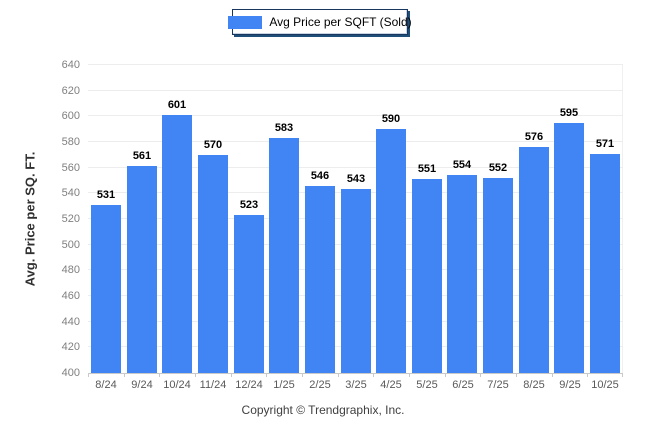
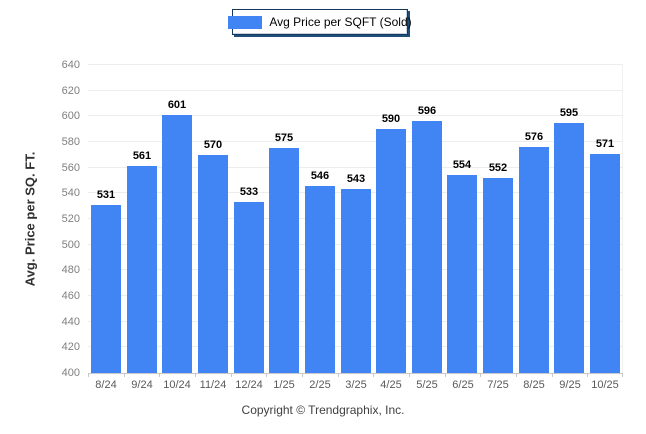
12/24: 523 -> 533
1/25: 583 -> 575
5/25: 551 -> 596
